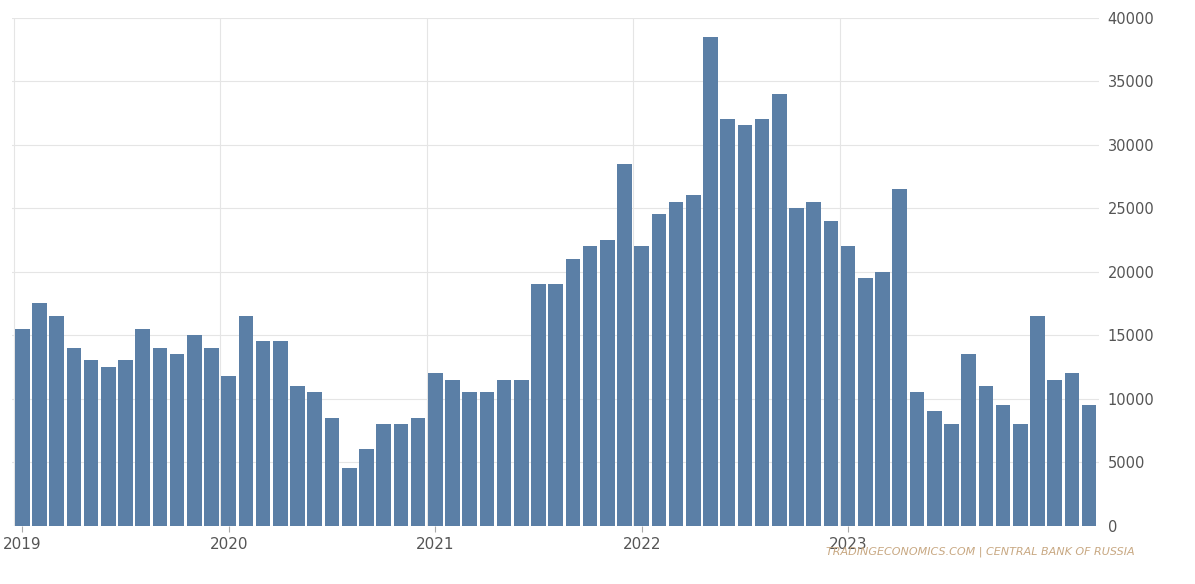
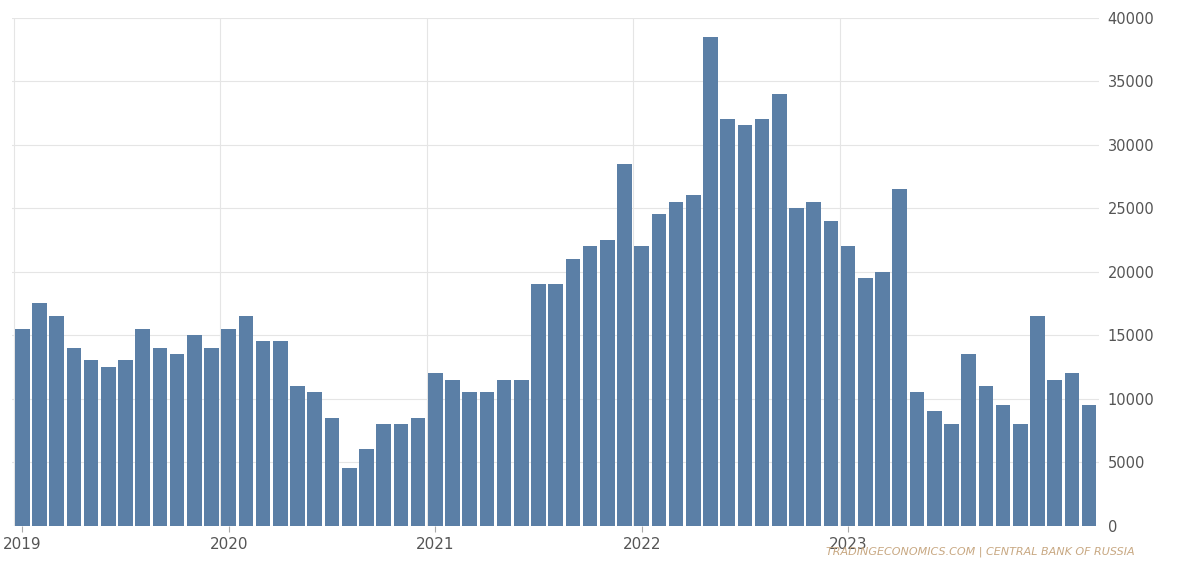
2020: 11800 -> 15500
